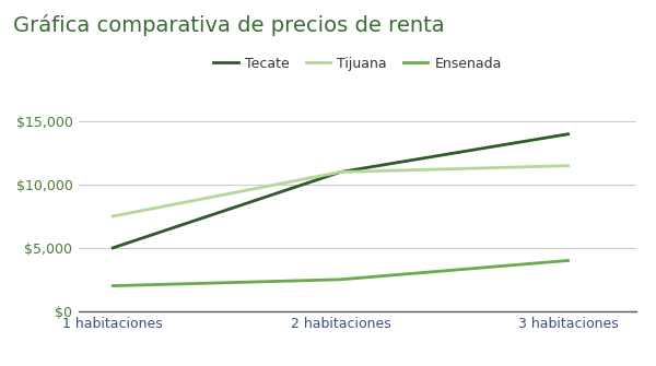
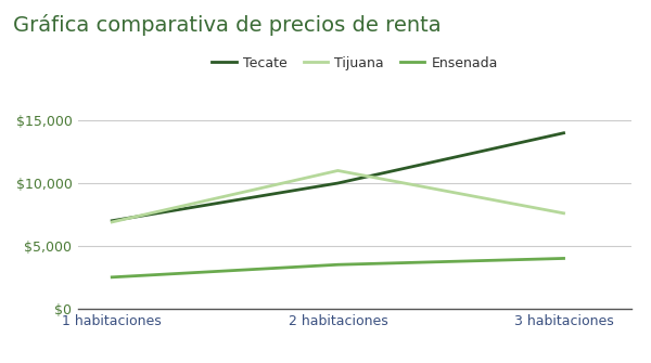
Tecate/1 habitaciones: $5,000 -> $7,000
Tijuana/1 habitaciones: $7,500 -> $6,900
Ensenada/1 habitaciones: $2,000 -> $2,500
Tecate/2 habitaciones: $11,000 -> $10,000
Ensenada/2 habitaciones: $2,500 -> $3,500
Tijuana/3 habitaciones: $11,500 -> $7,600
